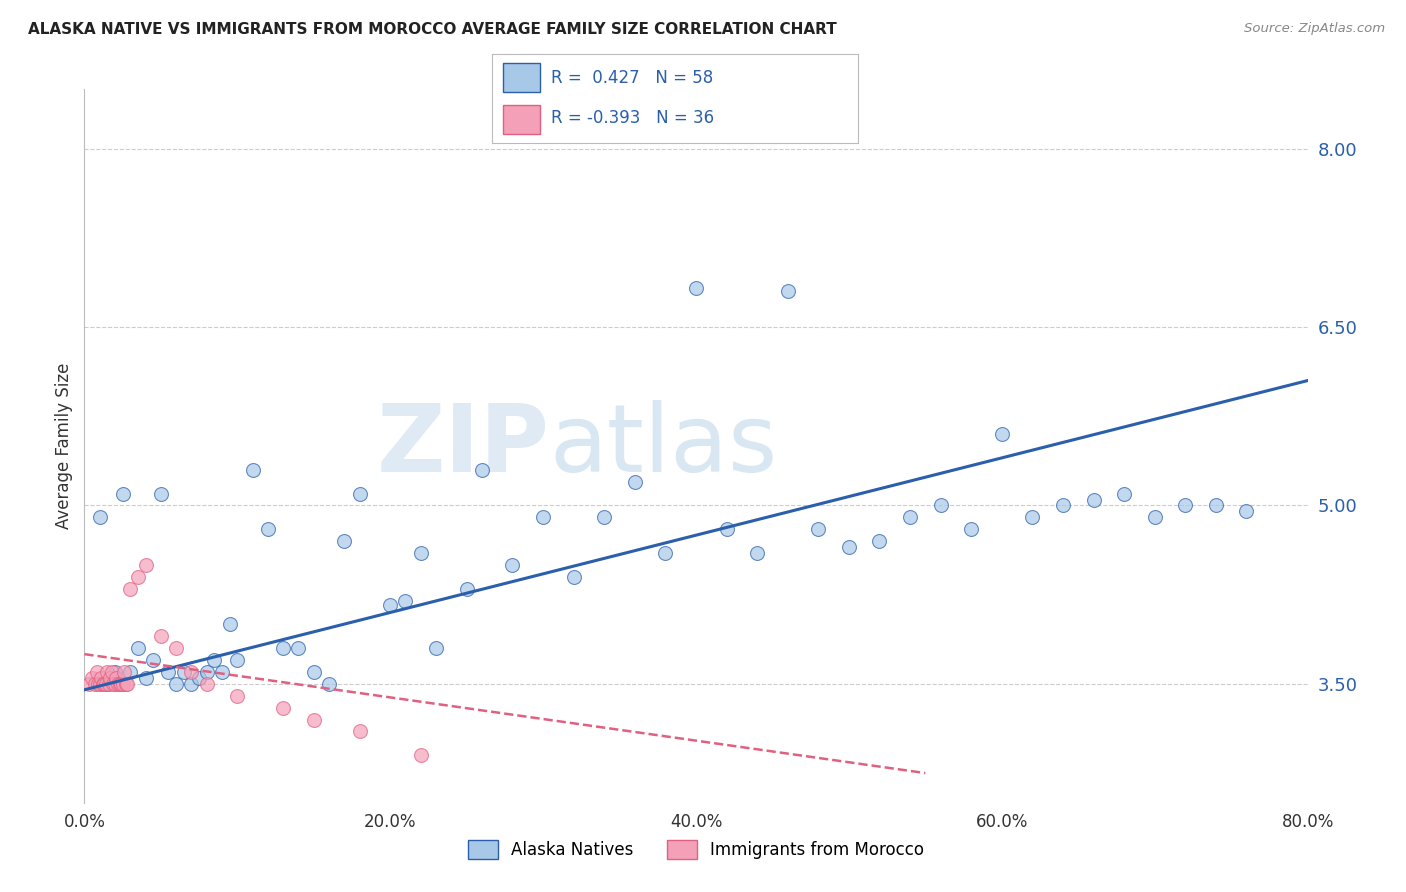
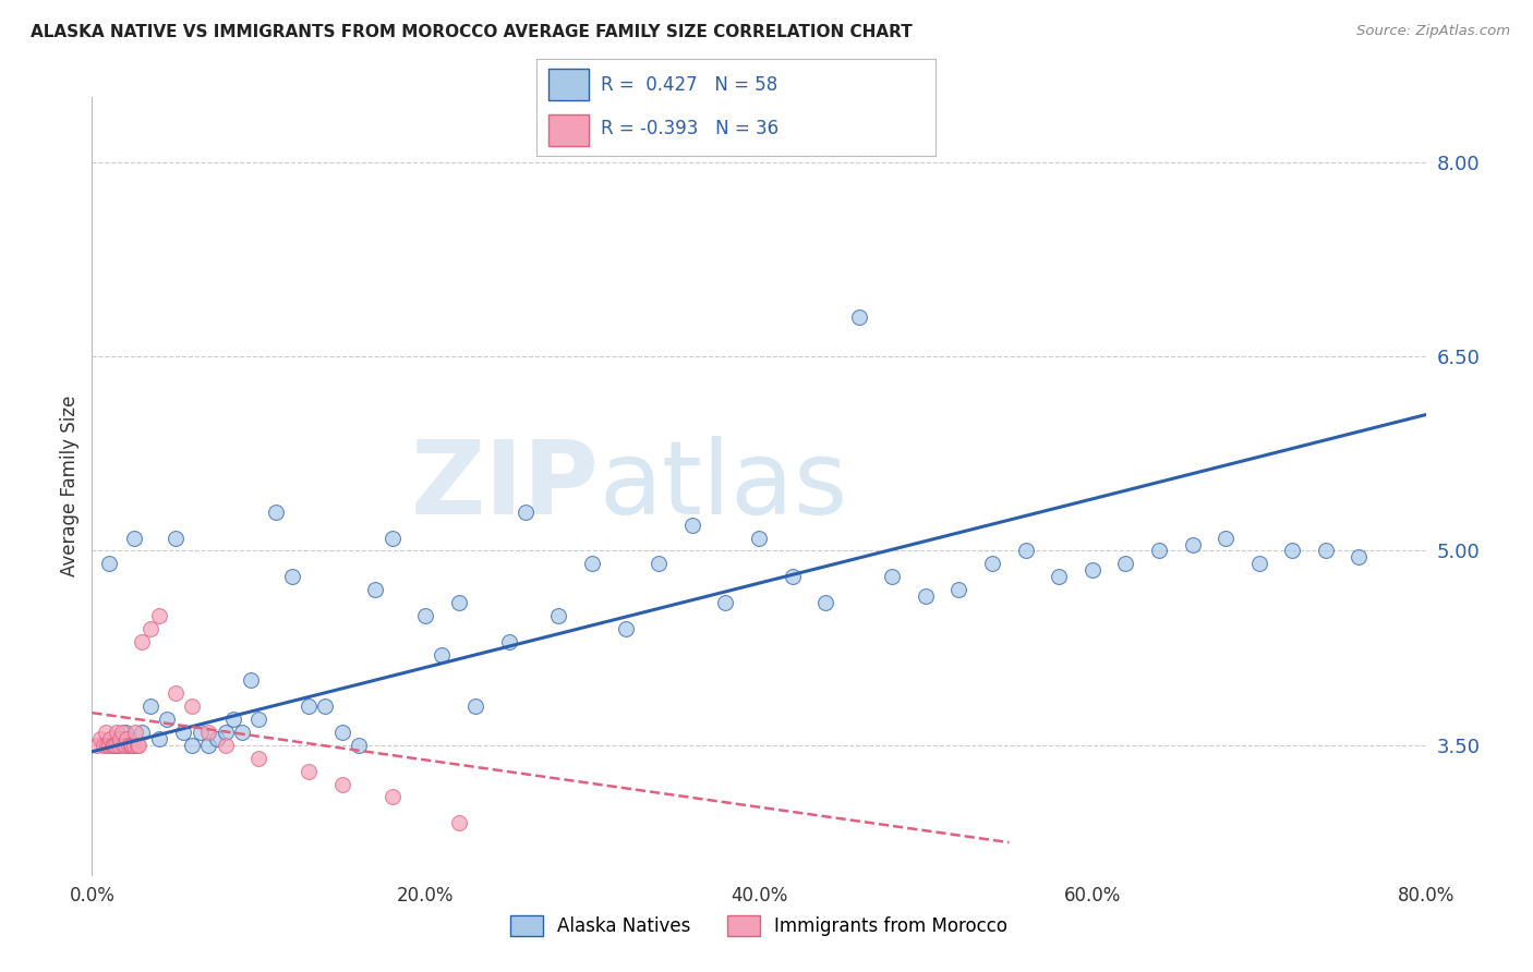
Alaska Natives/20.0%: 4.16 -> 4.50
Alaska Natives/40.0%: 6.83 -> 5.10
Alaska Natives/60.0%: 5.60 -> 4.85
